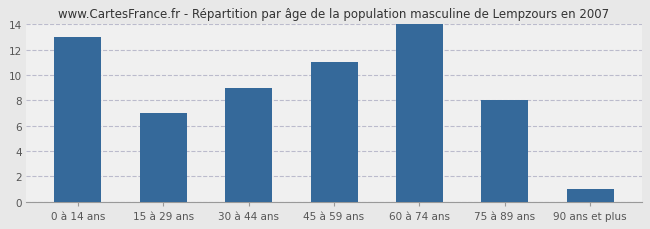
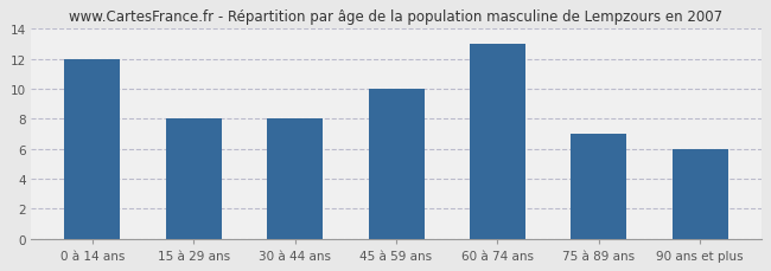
0 à 14 ans: 13 -> 12
15 à 29 ans: 7 -> 8
30 à 44 ans: 9 -> 8
45 à 59 ans: 11 -> 10
60 à 74 ans: 14 -> 13
75 à 89 ans: 8 -> 7
90 ans et plus: 1 -> 6
